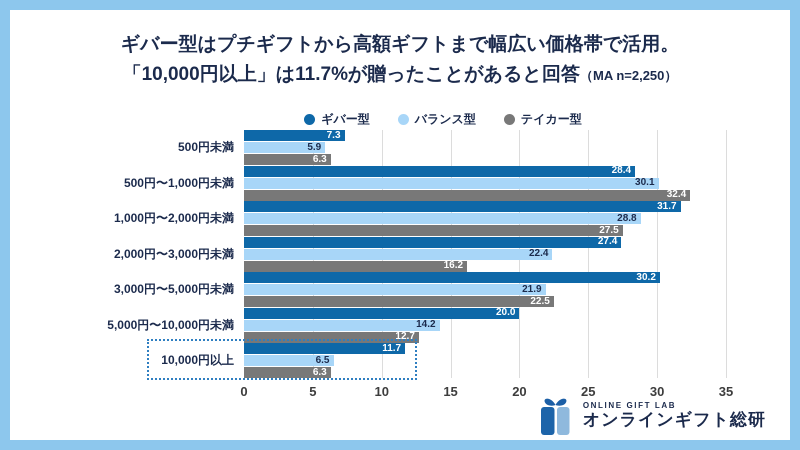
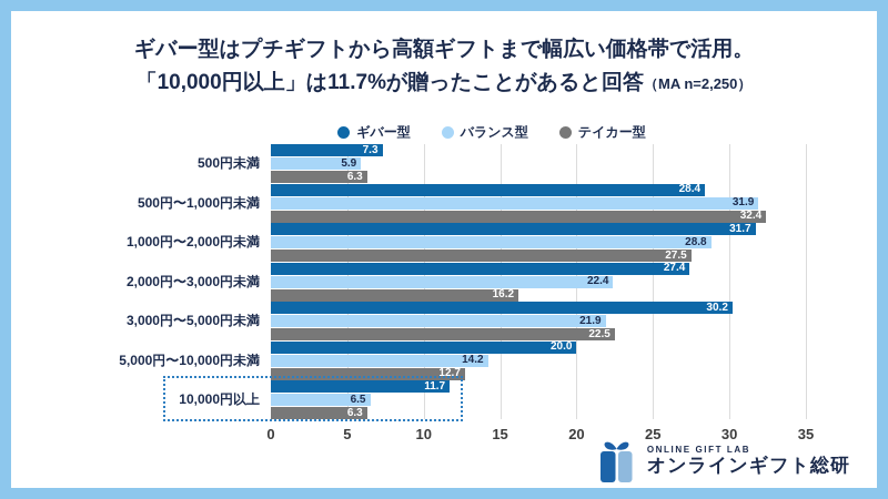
バランス型/500円〜1,000円未満: 30.1 -> 31.9
